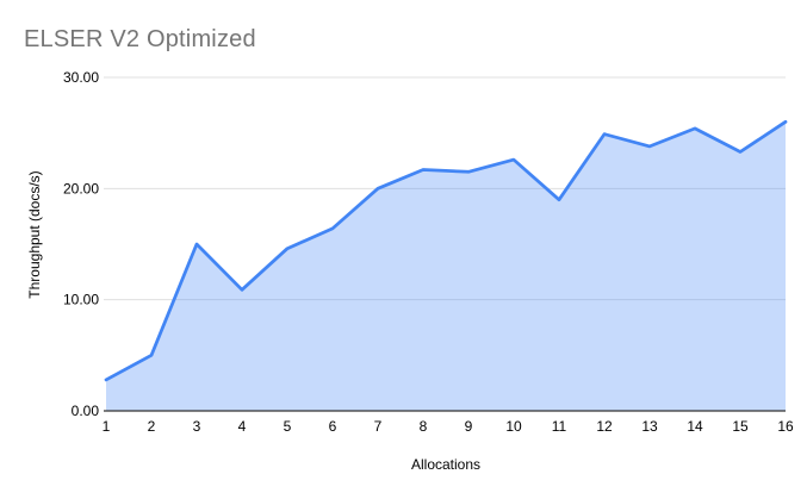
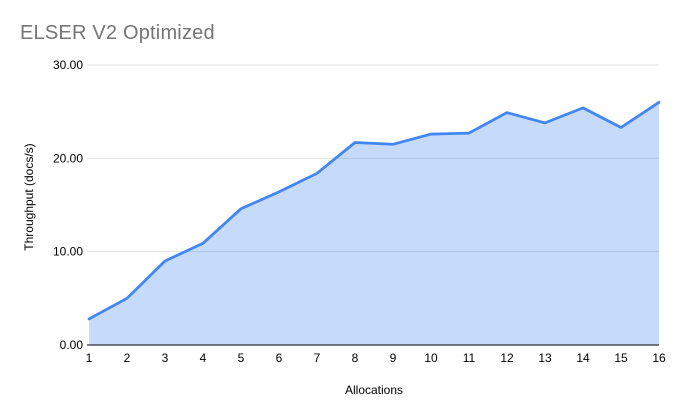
3: 15 -> 9
7: 20 -> 18
11: 19 -> 23
